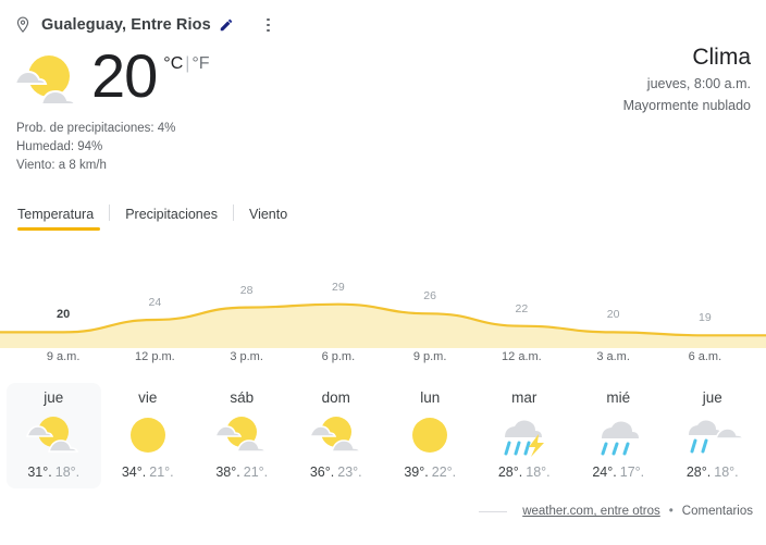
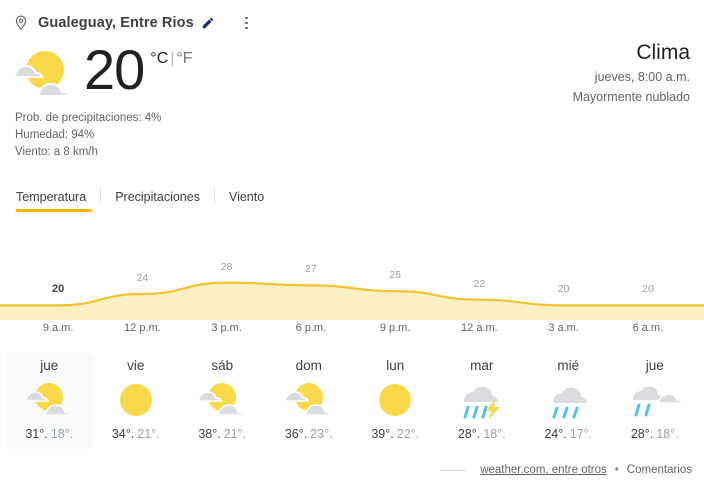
6 p.m.: 29 -> 27
9 p.m.: 26 -> 25
6 a.m.: 19 -> 20
